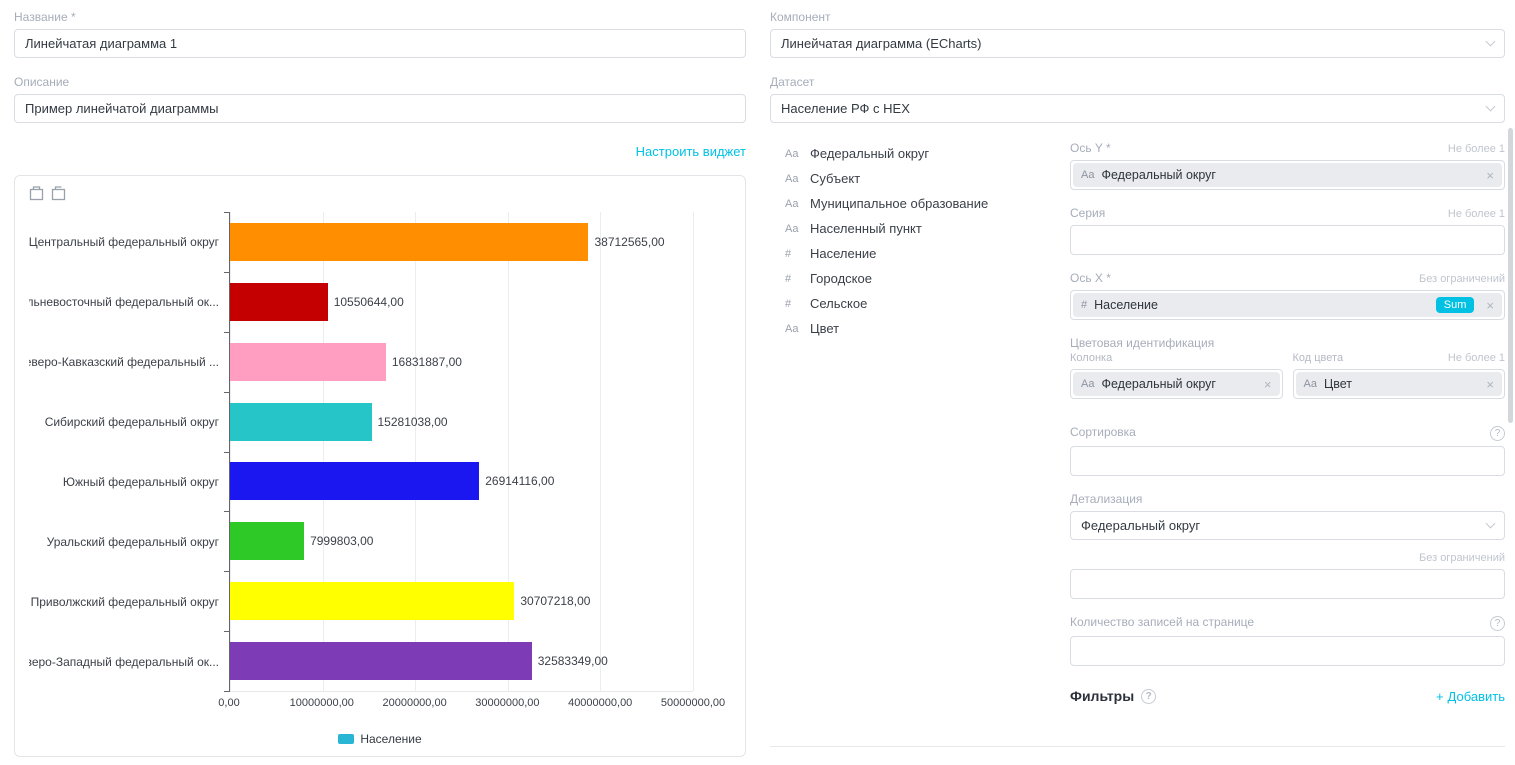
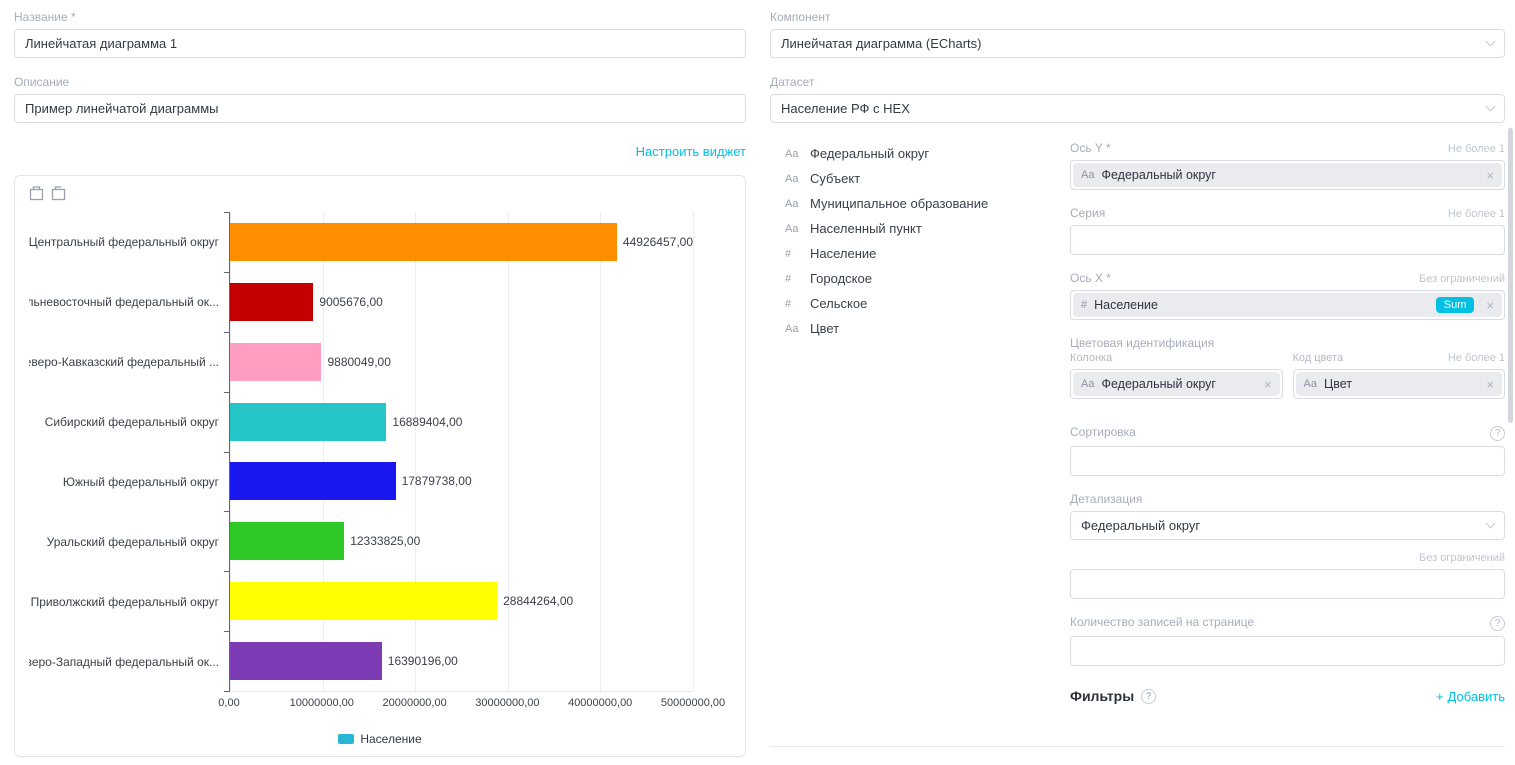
Центральный федеральный округ: 38712565,00 -> 44926457,00
Дальневосточный федеральный ок...: 10550644,00 -> 9005676,00
Северо-Кавказский федеральный ...: 16831887,00 -> 9880049,00
Сибирский федеральный округ: 15281038,00 -> 16889404,00
Южный федеральный округ: 26914116,00 -> 17879738,00
Уральский федеральный округ: 7999803,00 -> 12333825,00
Приволжский федеральный округ: 30707218,00 -> 28844264,00
Северо-Западный федеральный ок...: 32583349,00 -> 16390196,00
